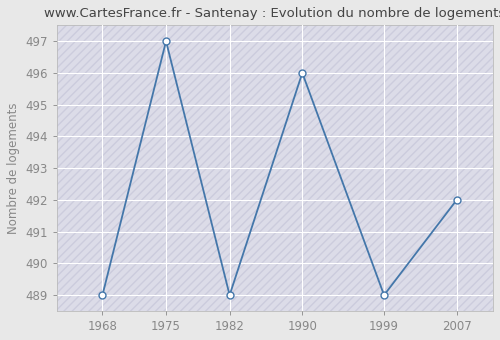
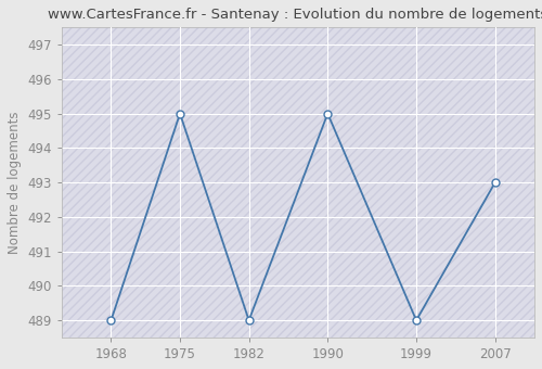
1975: 497 -> 495
1990: 496 -> 495
2007: 492 -> 493
